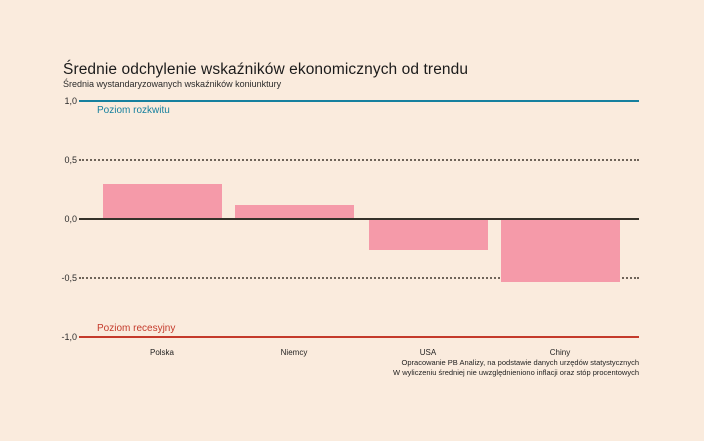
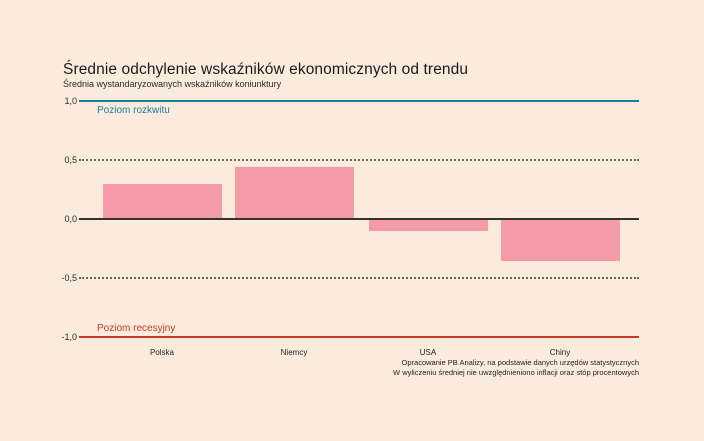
Niemcy: 0,12 -> 0,44
USA: -0,26 -> -0,10
Chiny: -0,53 -> -0,36
